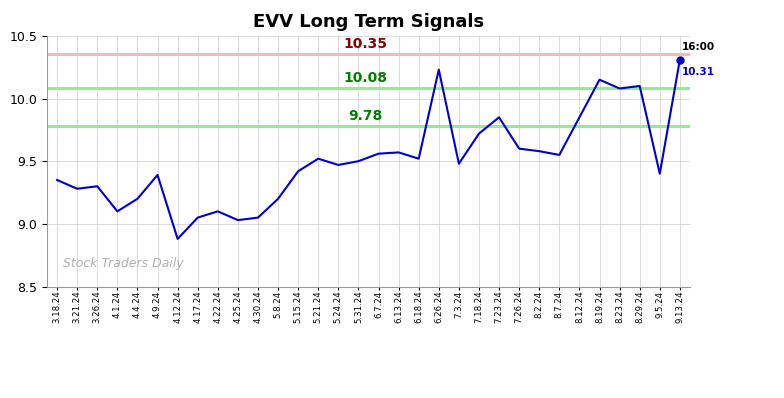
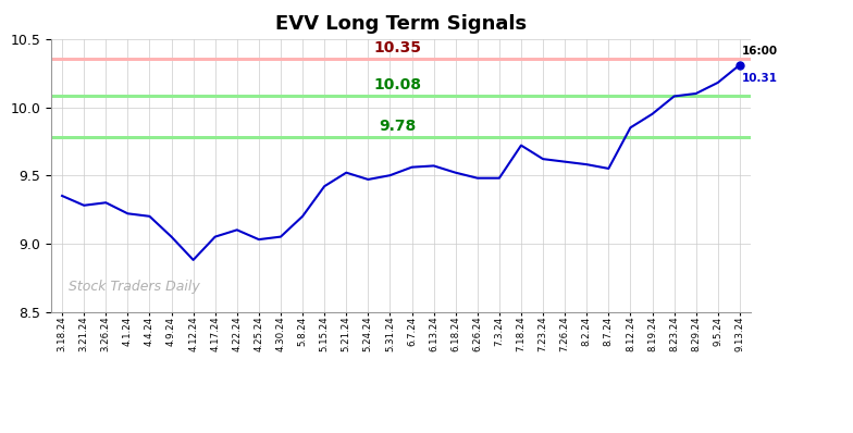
4.1.24: 9.10 -> 9.22
4.9.24: 9.39 -> 9.05
6.26.24: 10.23 -> 9.48
7.23.24: 9.85 -> 9.62
8.19.24: 10.15 -> 9.95
9.5.24: 9.40 -> 10.18
